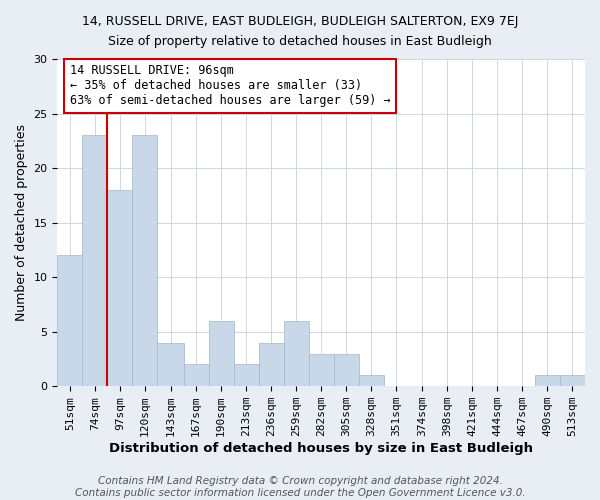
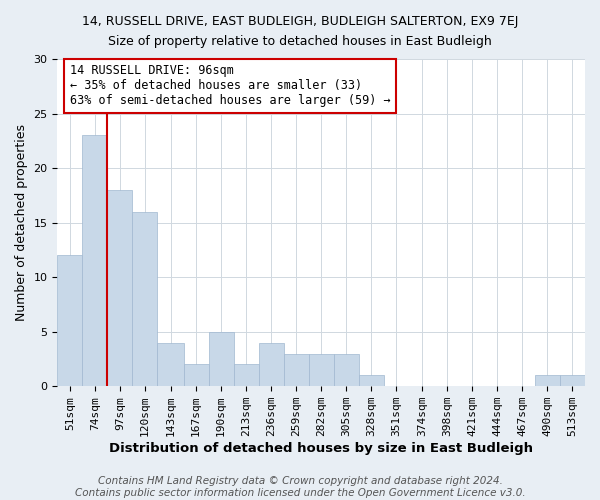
120sqm: 23 -> 16
190sqm: 6 -> 5
259sqm: 6 -> 3
